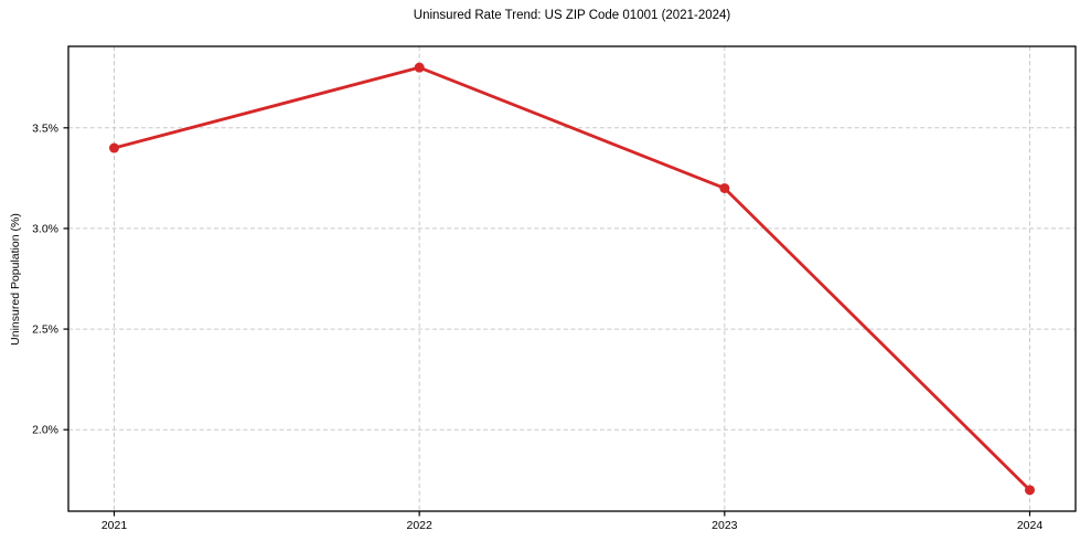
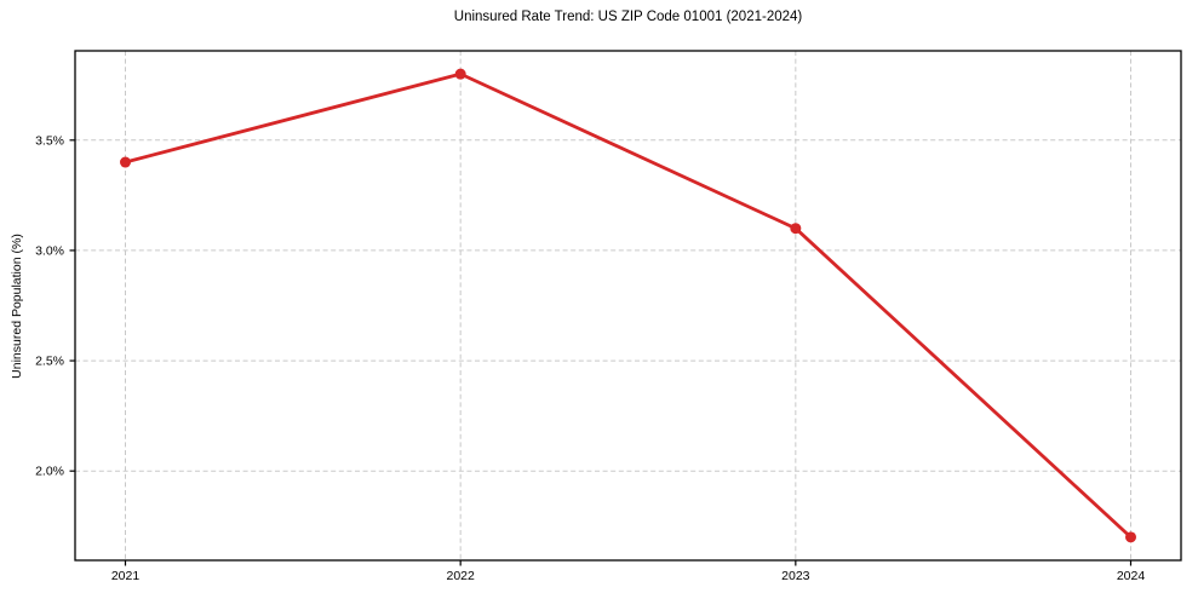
2023: 3.2% -> 3.1%
